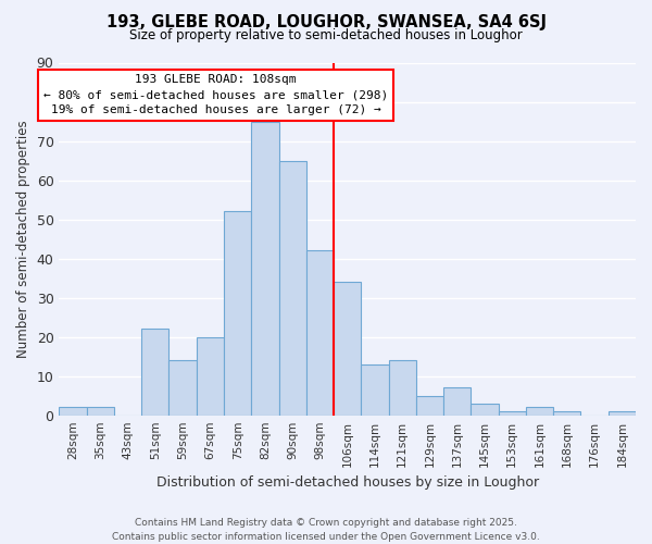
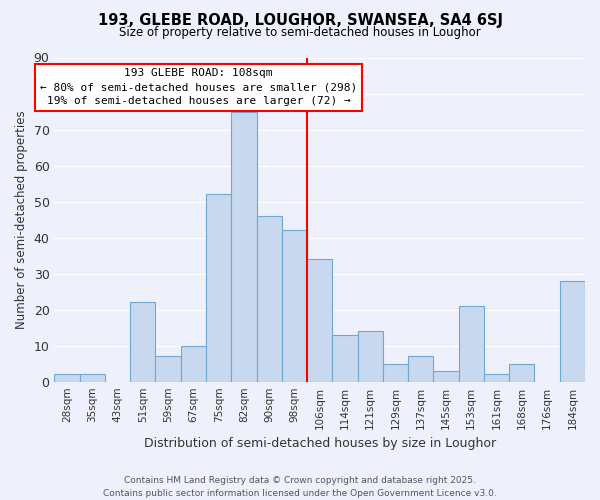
59sqm: 14 -> 7
67sqm: 20 -> 10
90sqm: 65 -> 46
153sqm: 1 -> 21
168sqm: 1 -> 5
184sqm: 1 -> 28
